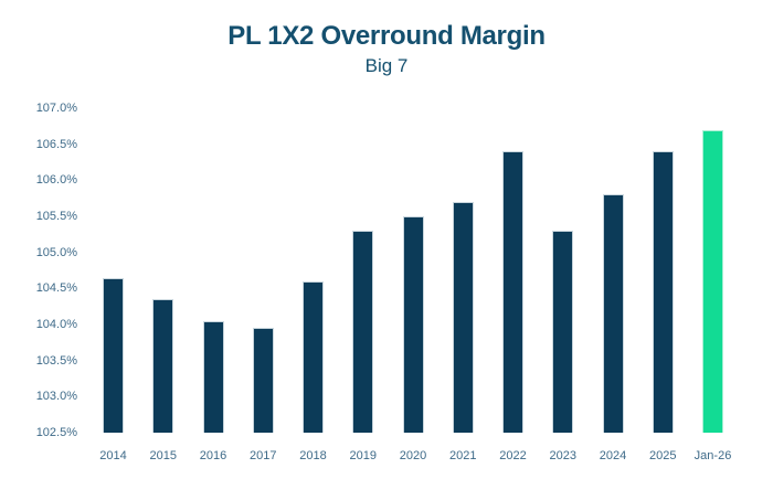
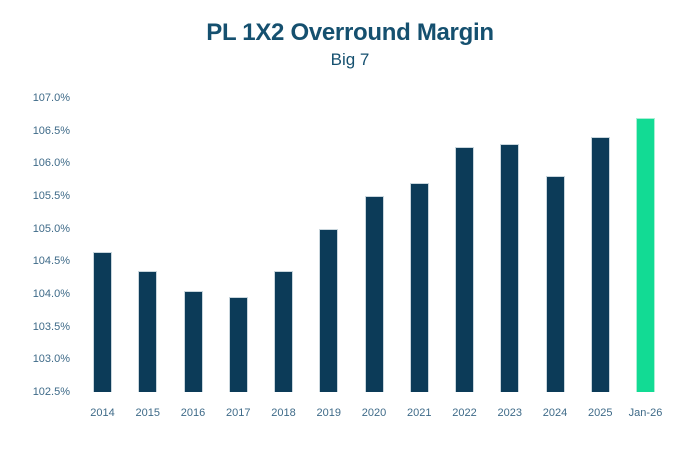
2018: 104.6% -> 104.3%
2019: 105.3% -> 105.0%
2022: 106.4% -> 106.2%
2023: 105.3% -> 106.3%
